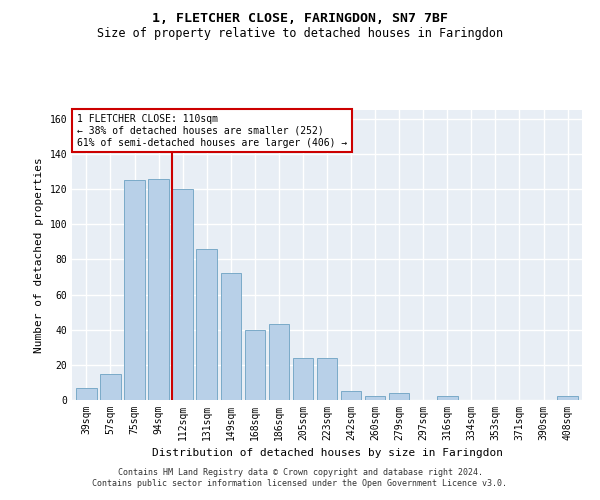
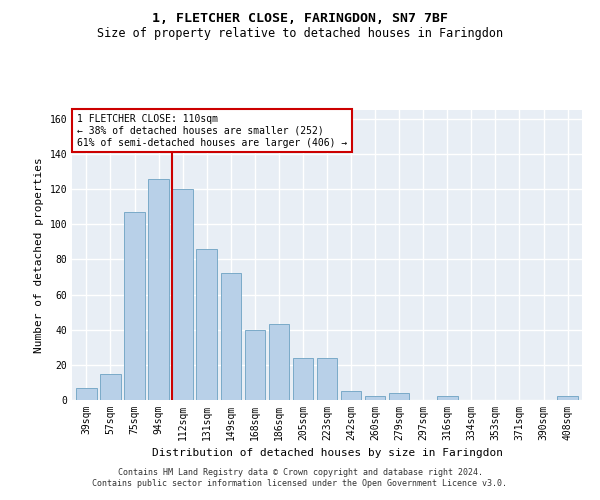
75sqm: 125 -> 107
